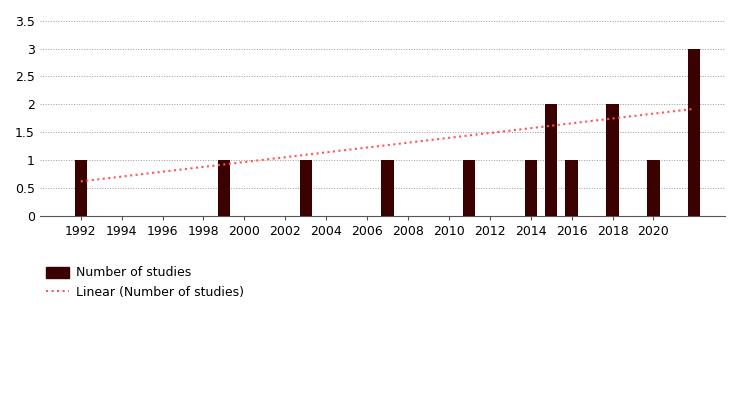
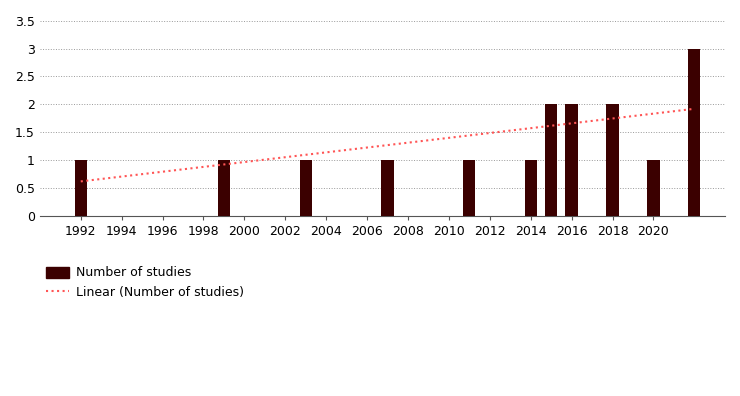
2016: 1 -> 2
